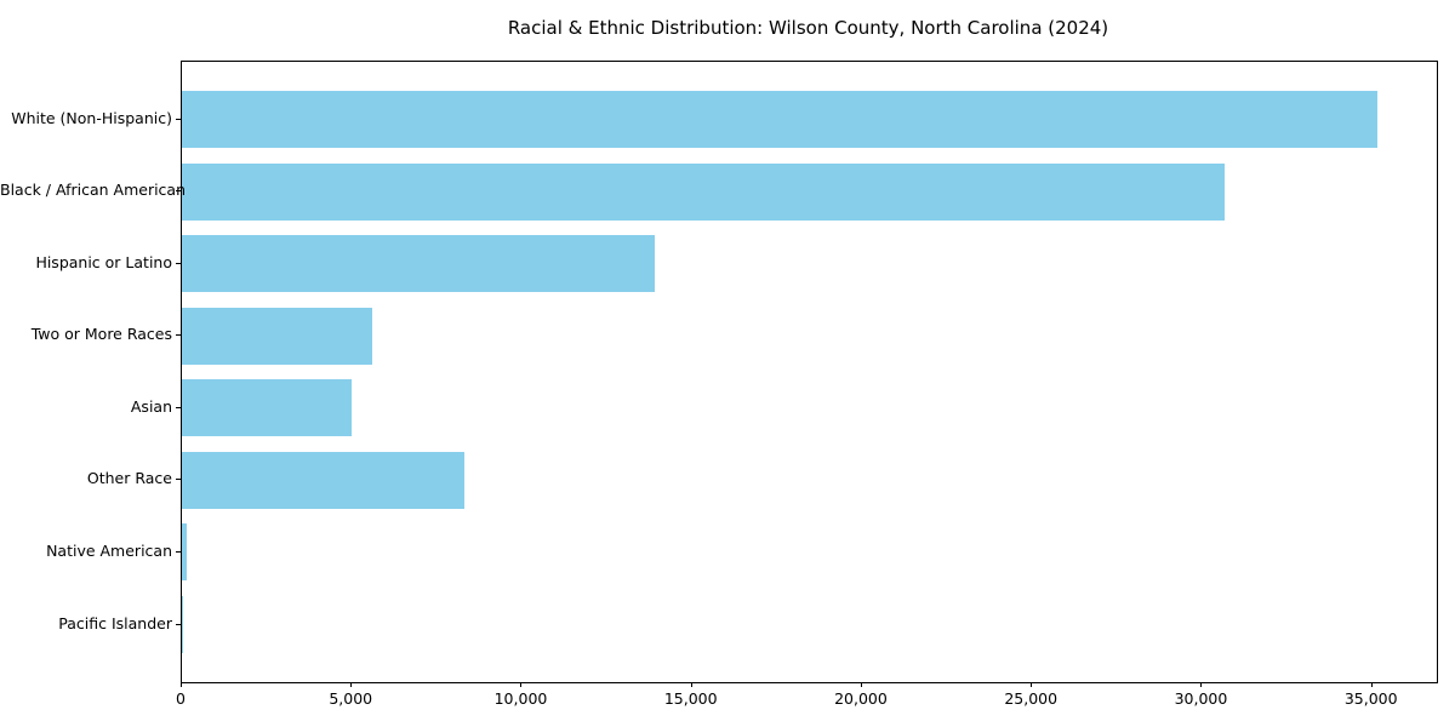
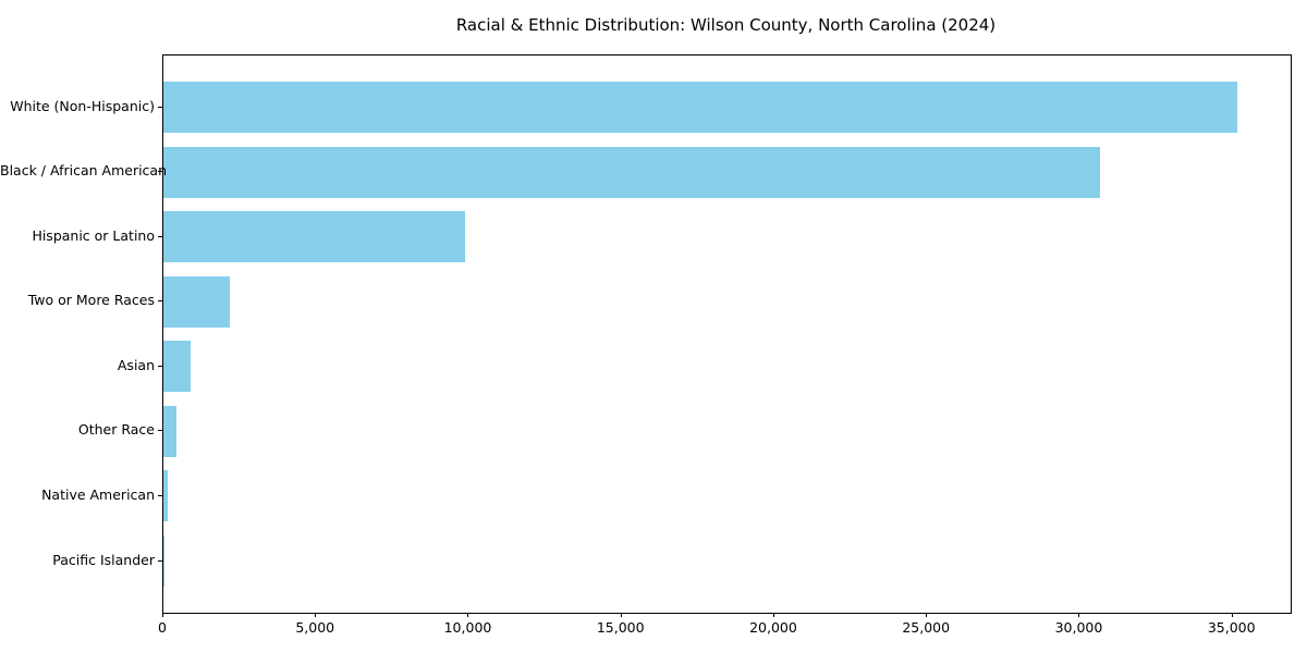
Hispanic or Latino: 13900 -> 9900
Two or More Races: 5600 -> 2200
Asian: 5000 -> 900
Other Race: 8300 -> 400
